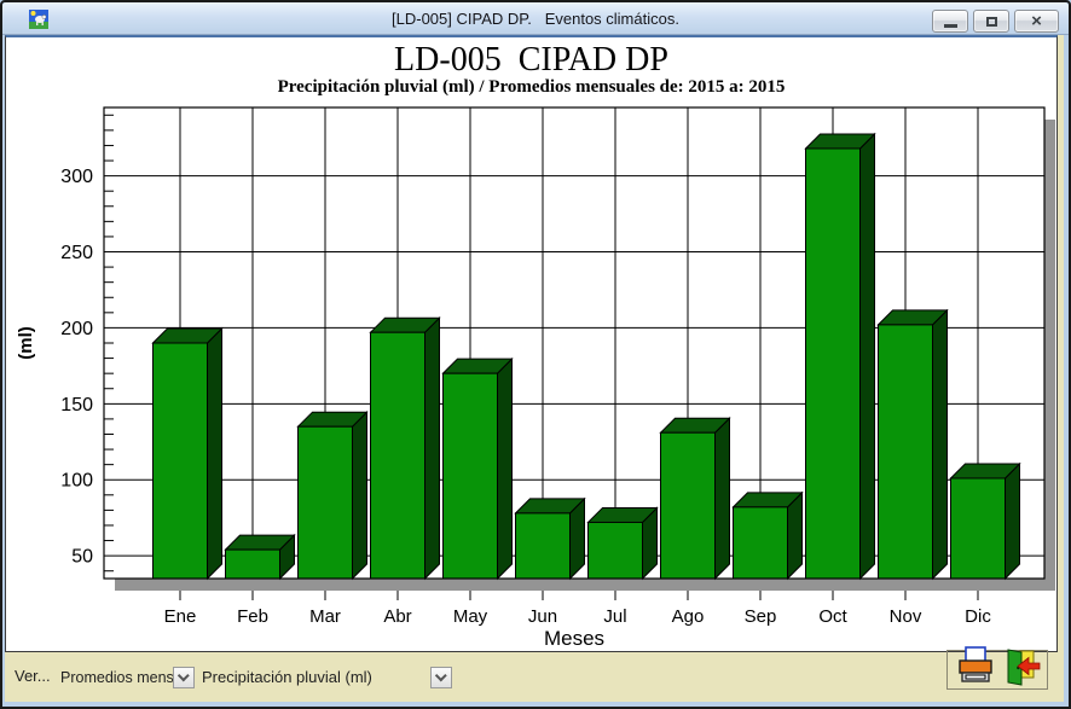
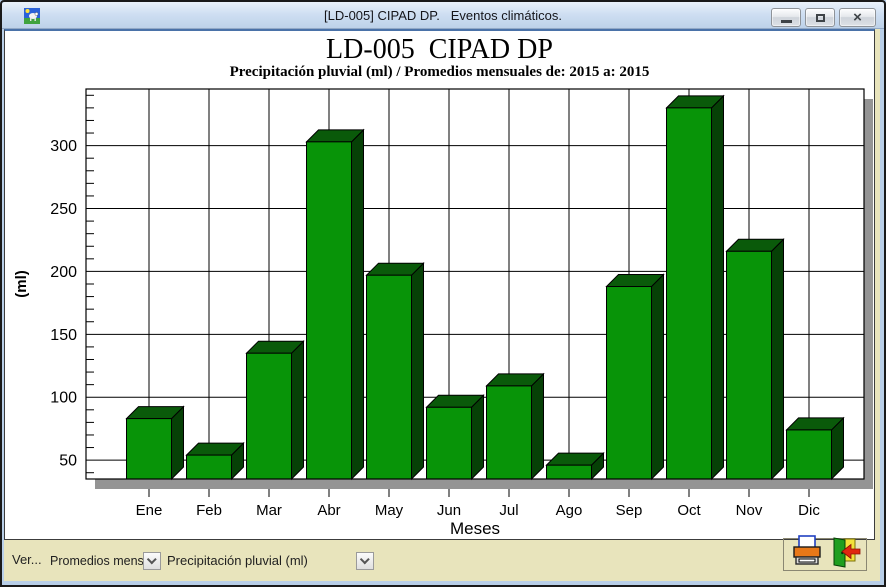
Ene: 190 -> 83
Abr: 197 -> 303
May: 170 -> 197
Jun: 78 -> 92
Jul: 72 -> 109
Ago: 131 -> 46
Sep: 82 -> 188
Oct: 318 -> 330
Nov: 202 -> 216
Dic: 101 -> 74
